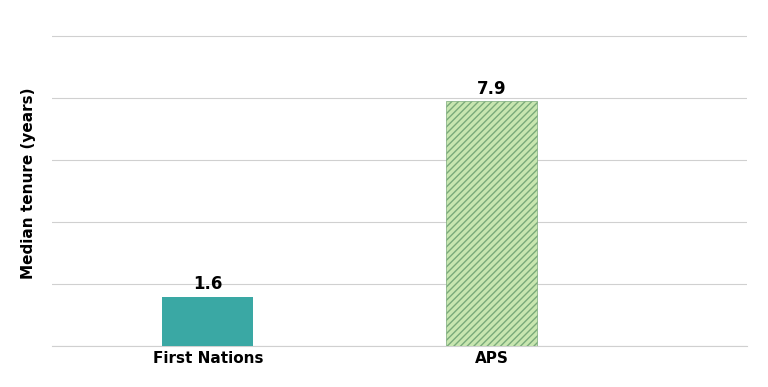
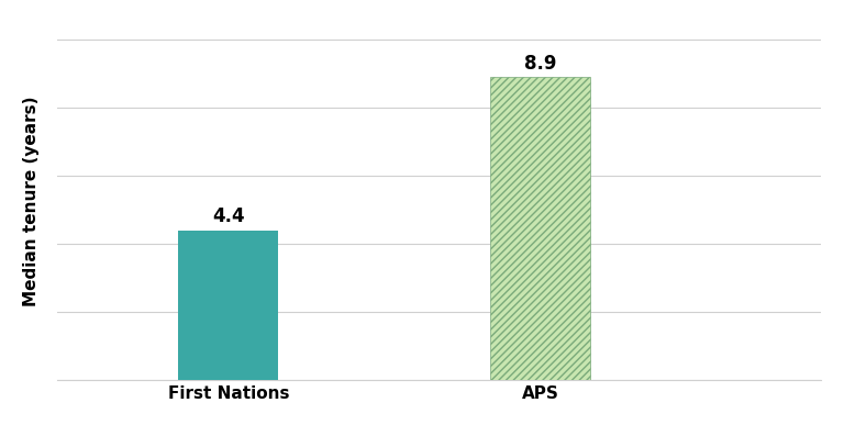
First Nations: 1.6 -> 4.4
APS: 7.9 -> 8.9
